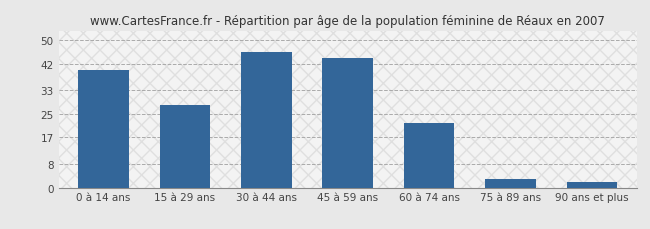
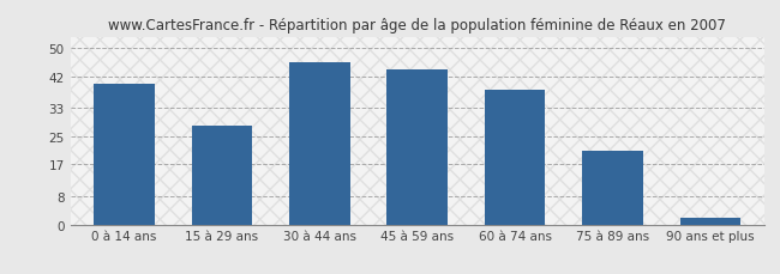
60 à 74 ans: 22 -> 38
75 à 89 ans: 3 -> 21
